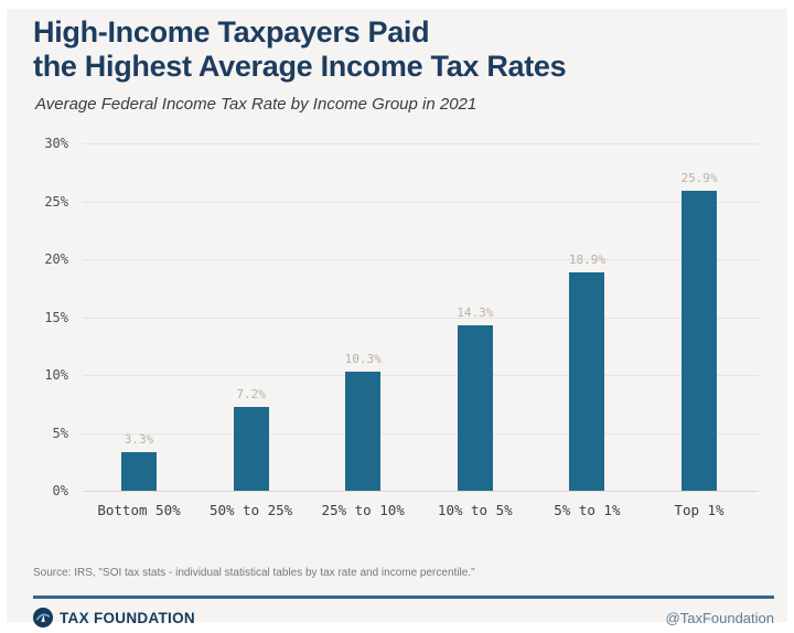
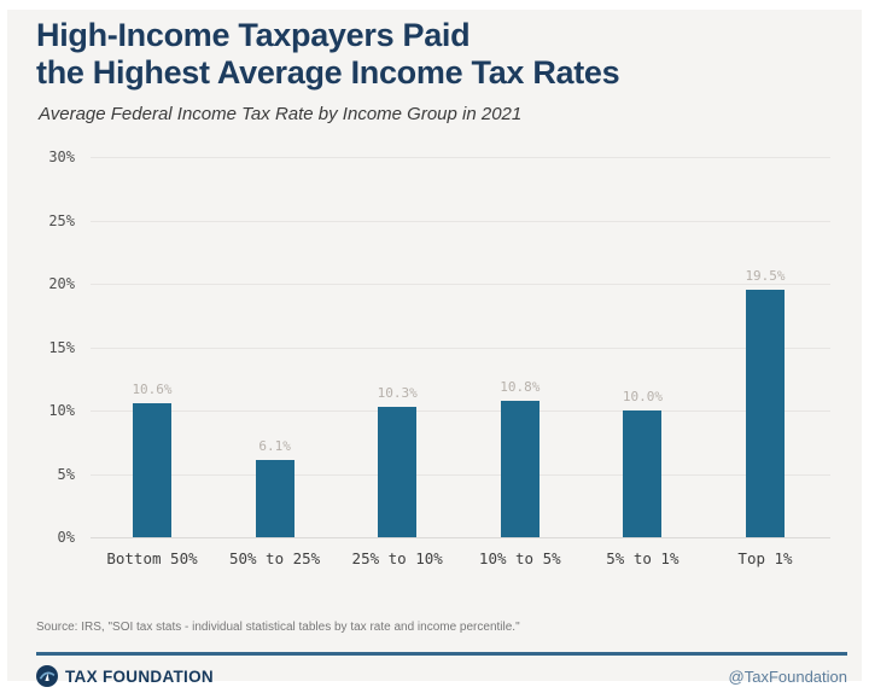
Bottom 50%: 3.3% -> 10.6%
50% to 25%: 7.2% -> 6.1%
10% to 5%: 14.3% -> 10.8%
5% to 1%: 18.9% -> 10.0%
Top 1%: 25.9% -> 19.5%
